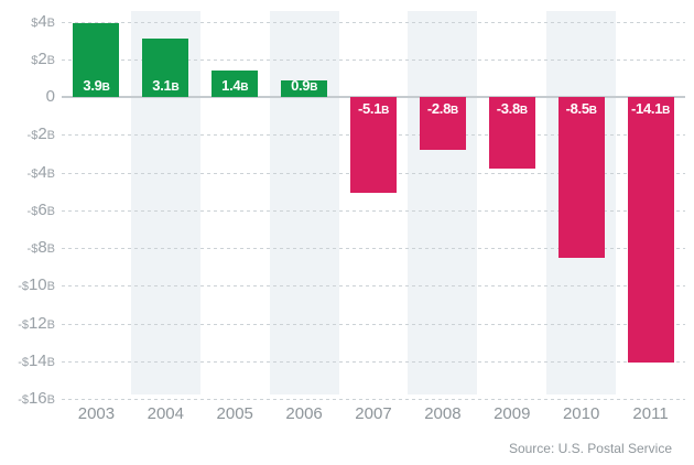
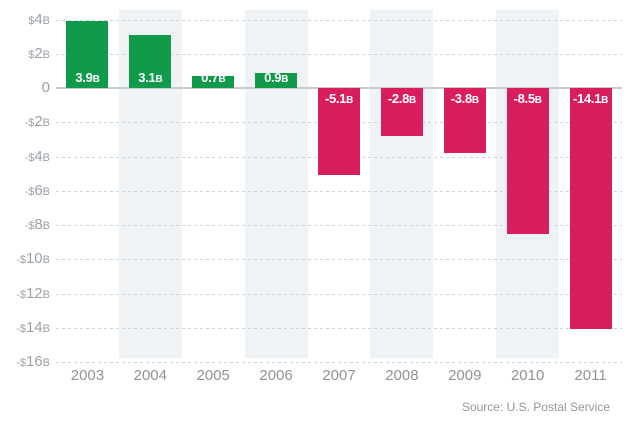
2005: 1.4 -> 0.7
